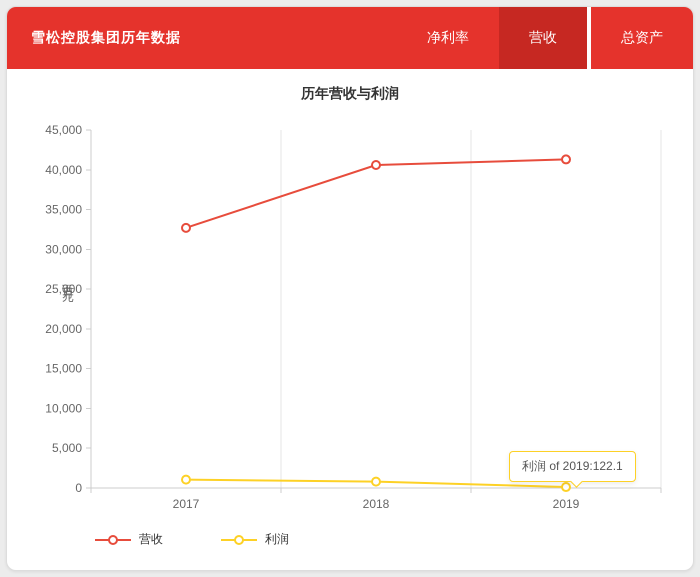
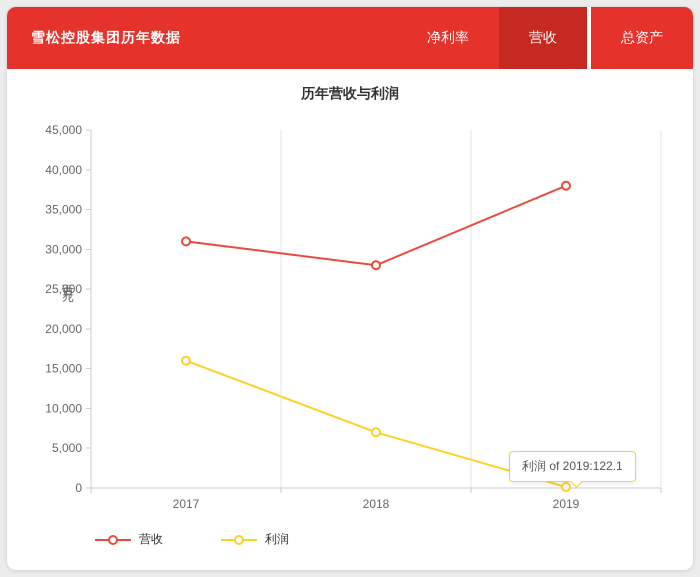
营收/2017: 33000 -> 31000
利润/2017: 1000 -> 16000
营收/2018: 41000 -> 28000
利润/2018: 1000 -> 7000
营收/2019: 41000 -> 38000
